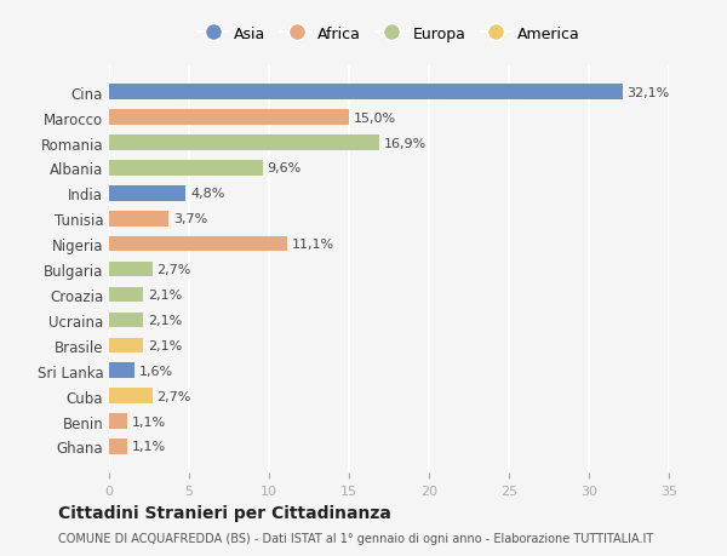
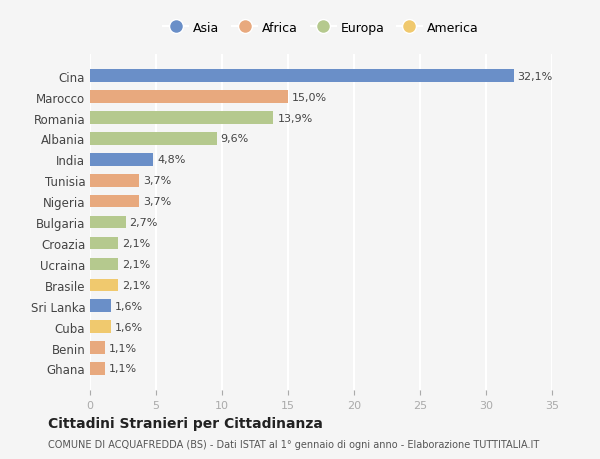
Romania: 16,9% -> 13,9%
Nigeria: 11,1% -> 3,7%
Cuba: 2,7% -> 1,6%
